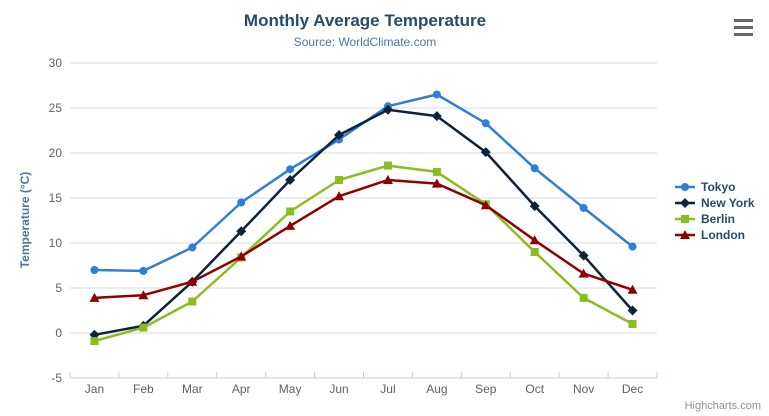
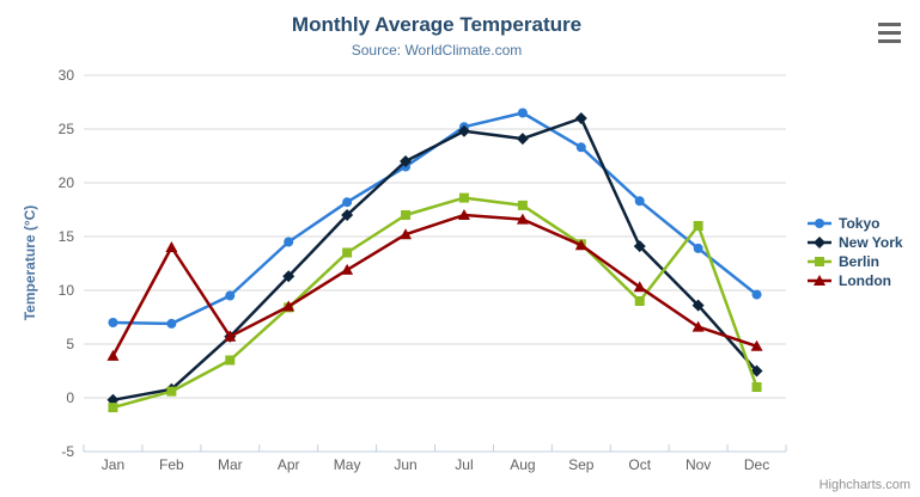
London/Feb: 4 -> 14
New York/Sep: 20 -> 26
Berlin/Nov: 4 -> 16
